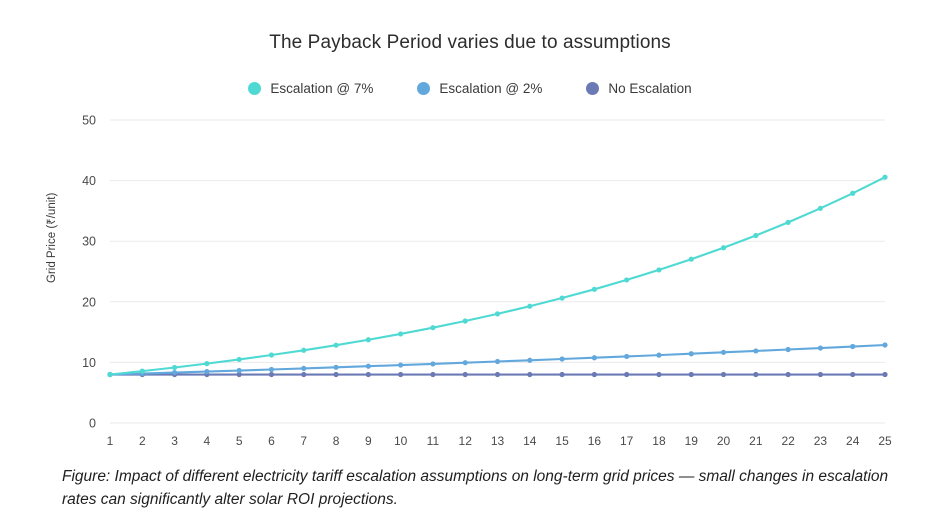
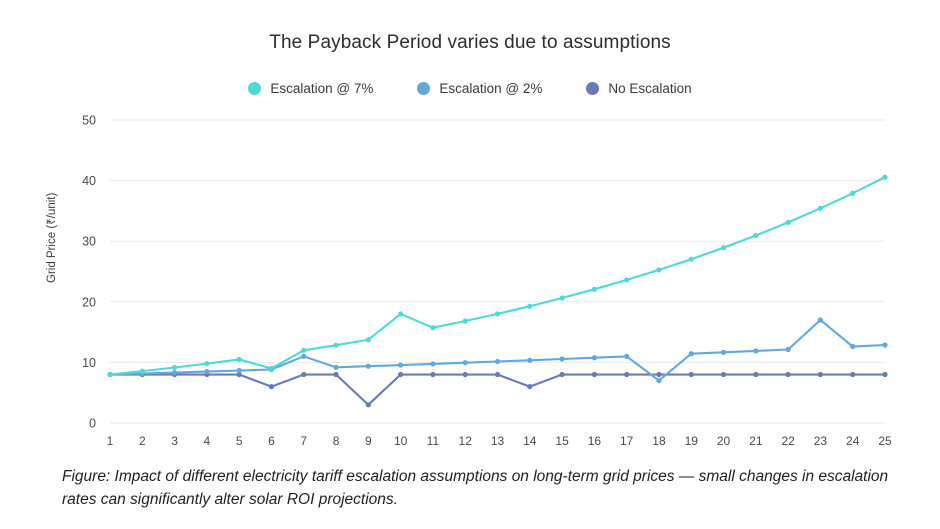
Escalation @ 7%/6: 11 -> 9
No Escalation/6: 8 -> 6
Escalation @ 2%/7: 9 -> 11
No Escalation/9: 8 -> 3
Escalation @ 7%/10: 15 -> 18
No Escalation/14: 8 -> 6
Escalation @ 2%/18: 11 -> 7
Escalation @ 2%/23: 12 -> 17
